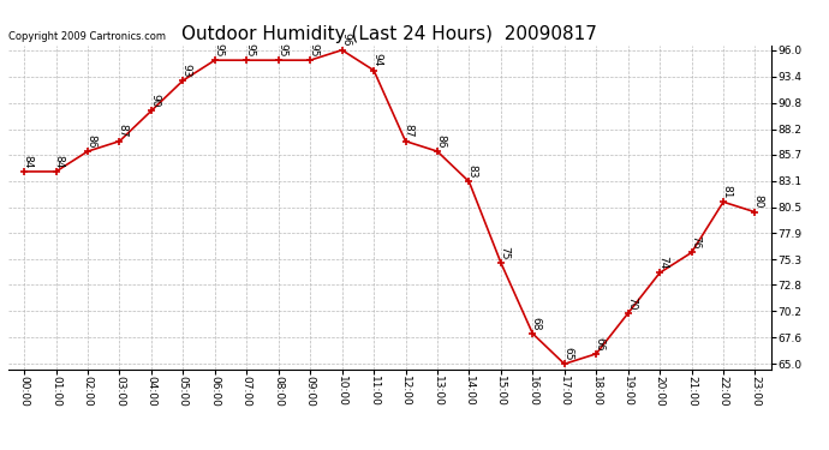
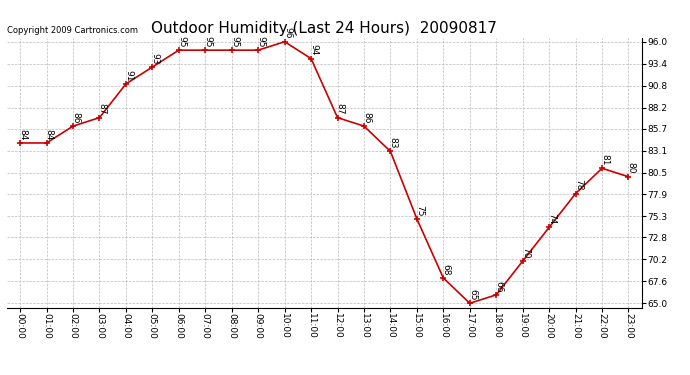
04:00: 90 -> 91
21:00: 76 -> 78
